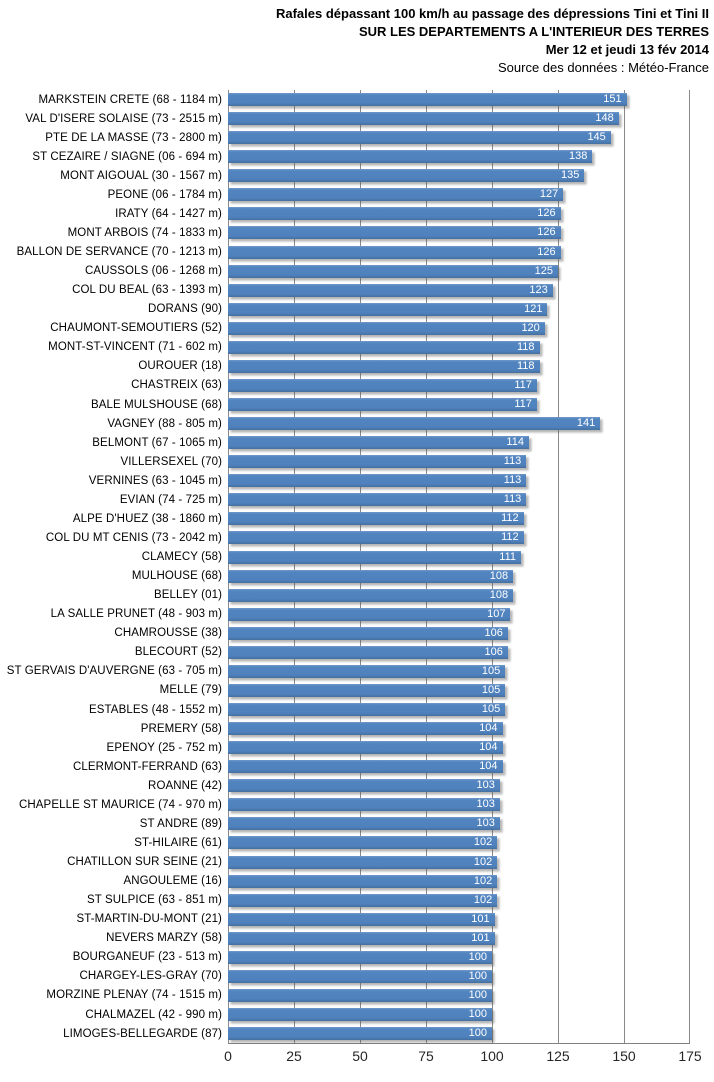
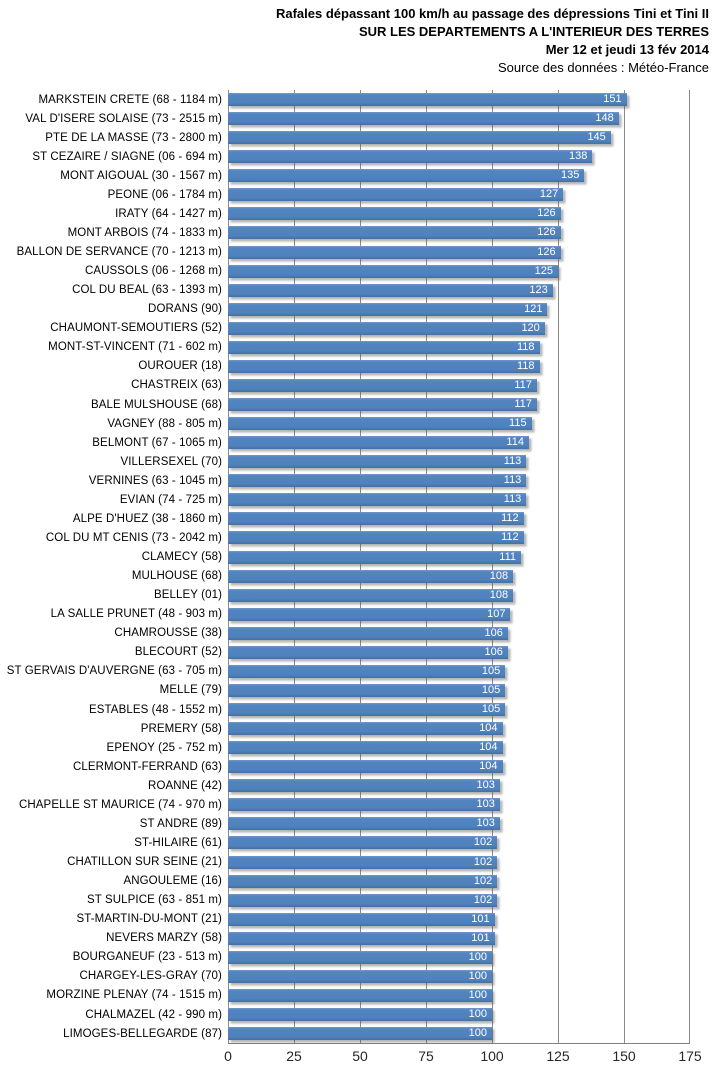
VAGNEY (88 - 805 m): 141 -> 115
